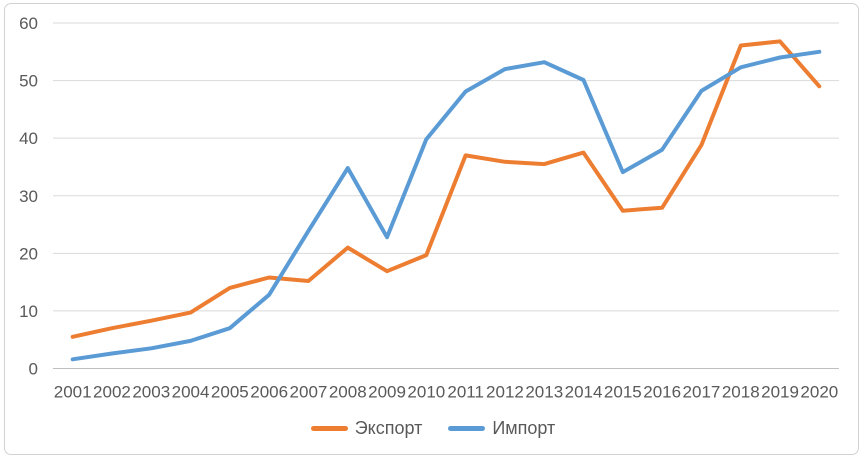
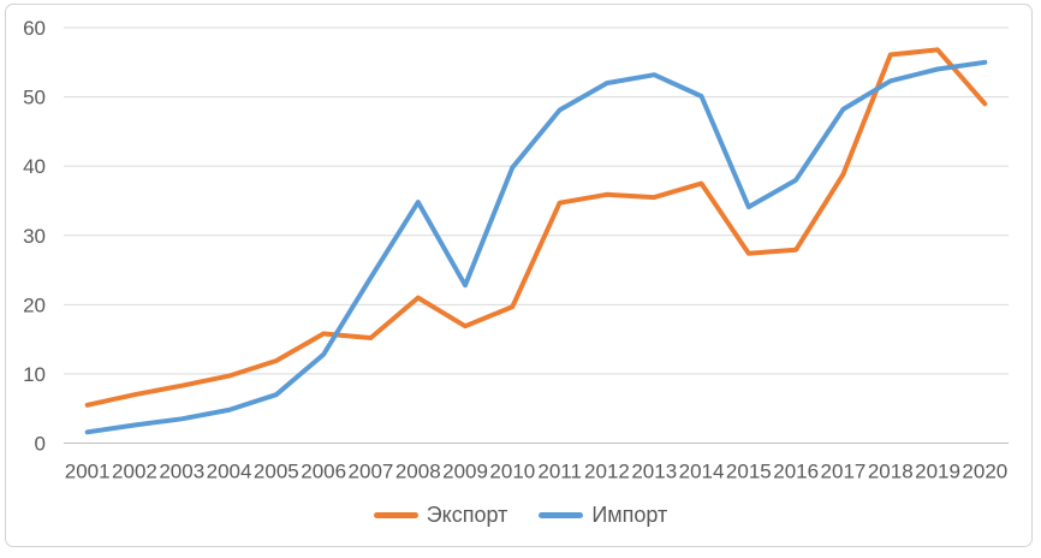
Экспорт/2005: 14 -> 12
Экспорт/2011: 37 -> 35
